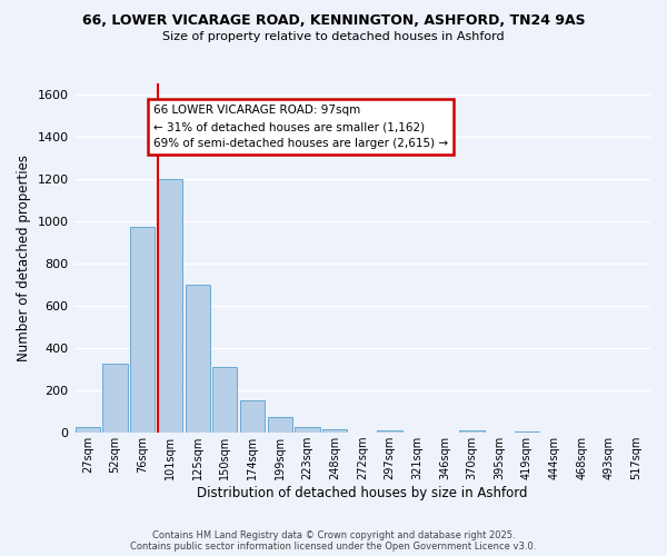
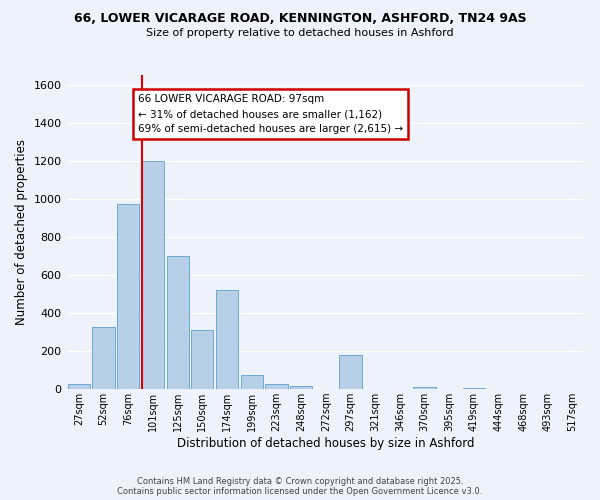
174sqm: 160 -> 520
297sqm: 10 -> 180
